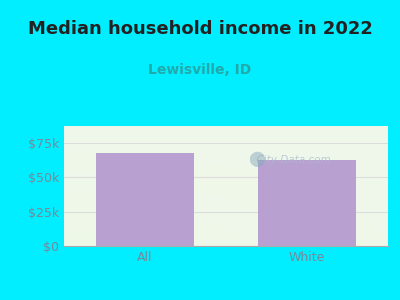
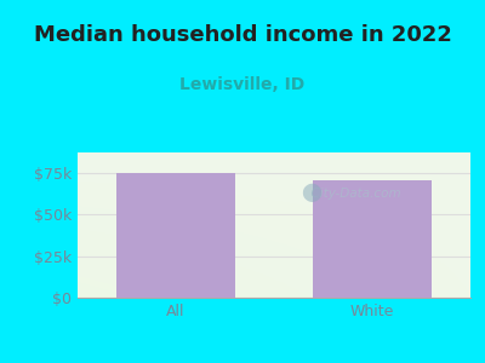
All: $68k -> $75k
White: $63k -> $71k
